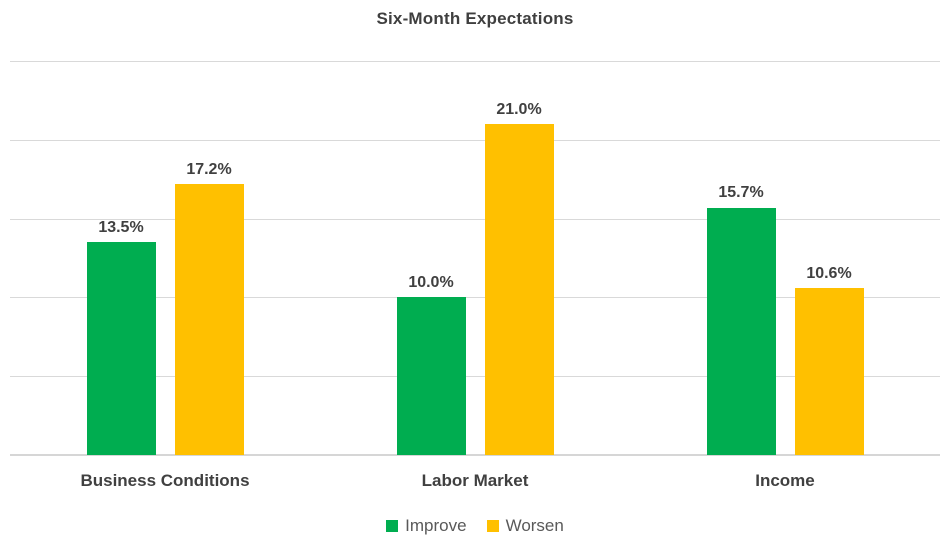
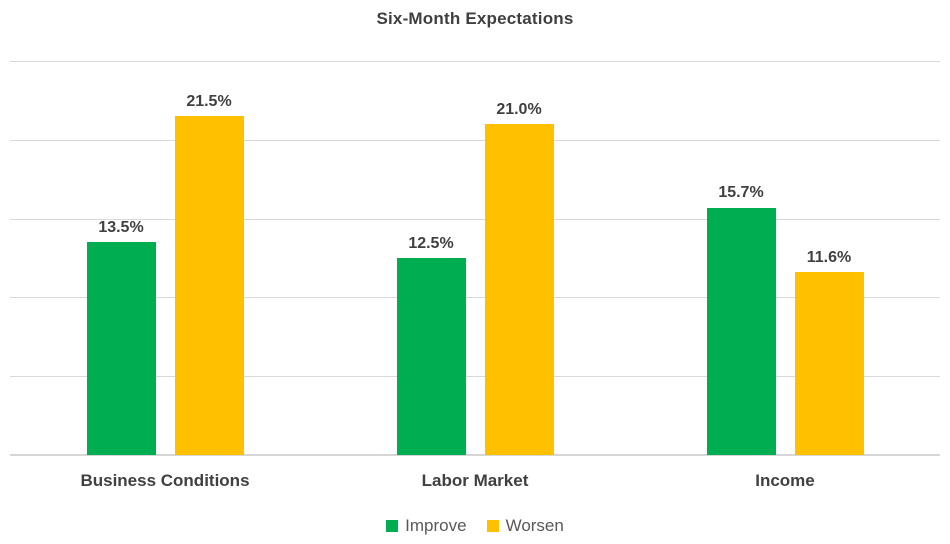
Worsen/Business Conditions: 17.2% -> 21.5%
Improve/Labor Market: 10.0% -> 12.5%
Worsen/Income: 10.6% -> 11.6%
